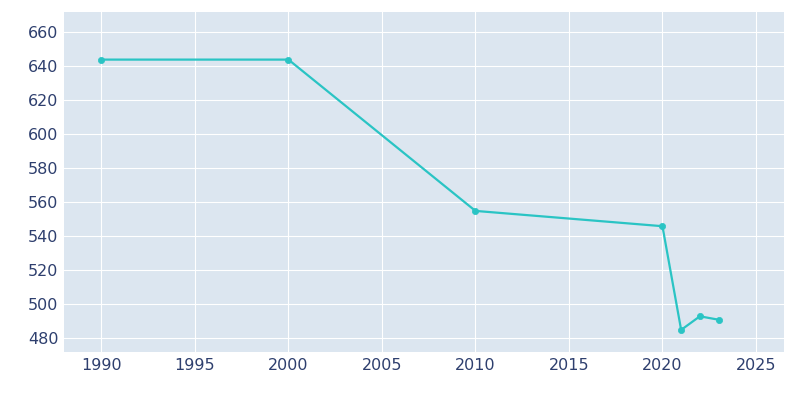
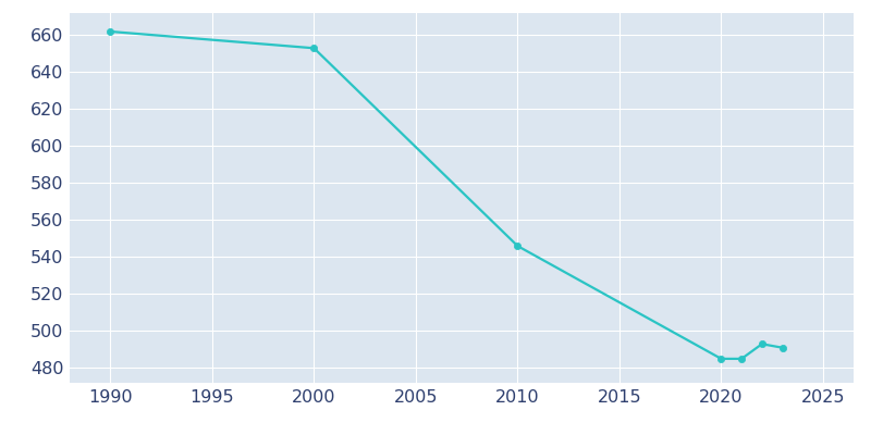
1990: 644 -> 662
2000: 644 -> 653
2010: 555 -> 546
2020: 546 -> 485
